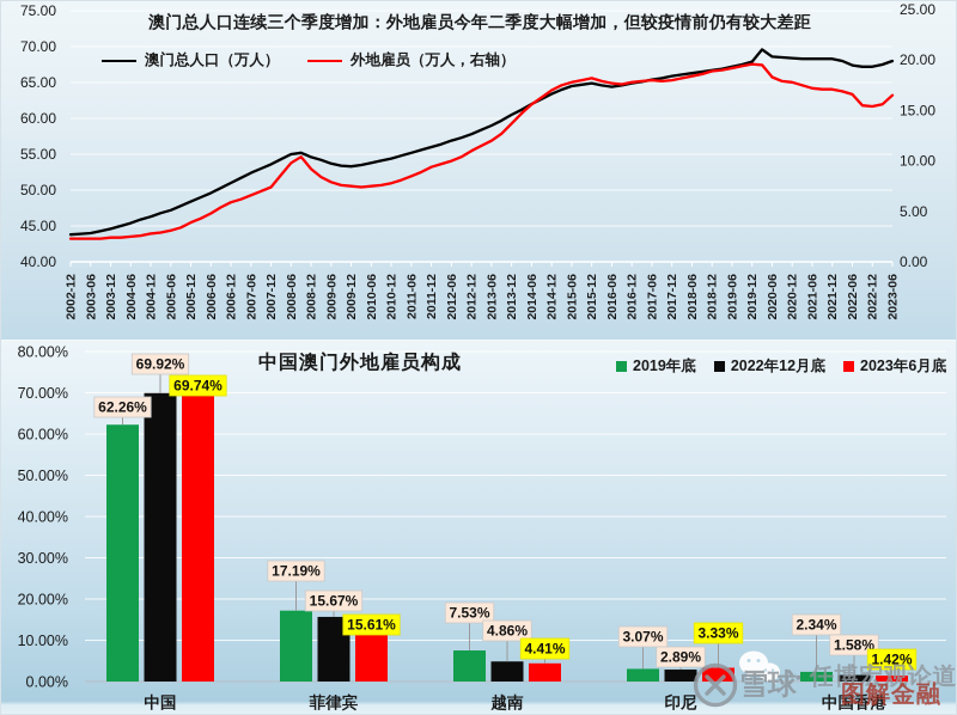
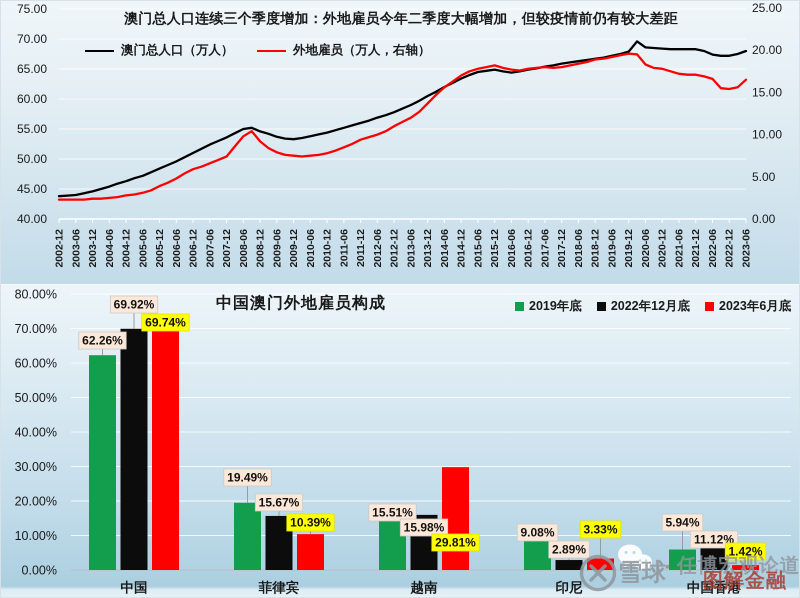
中国澳门外地雇员构成/2019年底/菲律宾: 17.19% -> 19.49%
中国澳门外地雇员构成/2023年6月底/菲律宾: 15.61% -> 10.39%
中国澳门外地雇员构成/2019年底/越南: 7.53% -> 15.51%
中国澳门外地雇员构成/2022年12月底/越南: 4.86% -> 15.98%
中国澳门外地雇员构成/2023年6月底/越南: 4.41% -> 29.81%
中国澳门外地雇员构成/2019年底/印尼: 3.07% -> 9.08%
中国澳门外地雇员构成/2019年底/中国香港: 2.34% -> 5.94%
中国澳门外地雇员构成/2022年12月底/中国香港: 1.58% -> 11.12%
